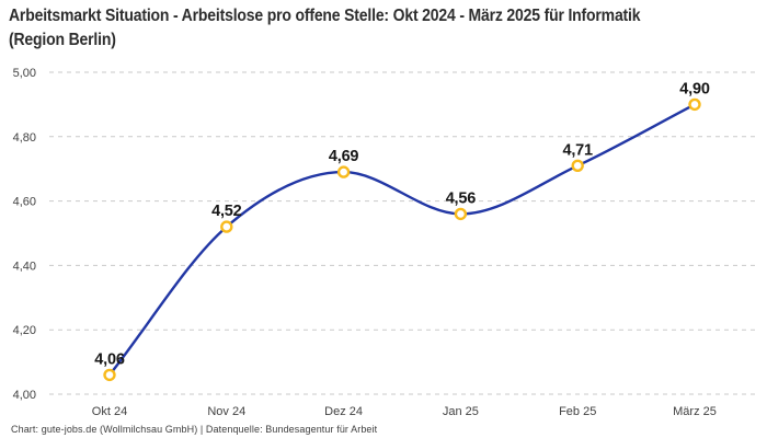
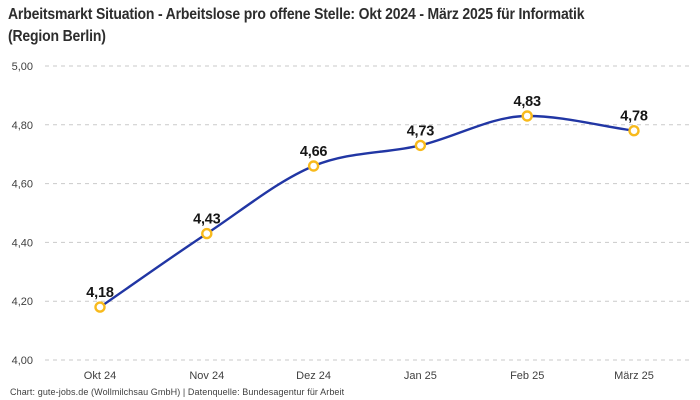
Okt 24: 4,06 -> 4,18
Nov 24: 4,52 -> 4,43
Dez 24: 4,69 -> 4,66
Jan 25: 4,56 -> 4,73
Feb 25: 4,71 -> 4,83
März 25: 4,90 -> 4,78
